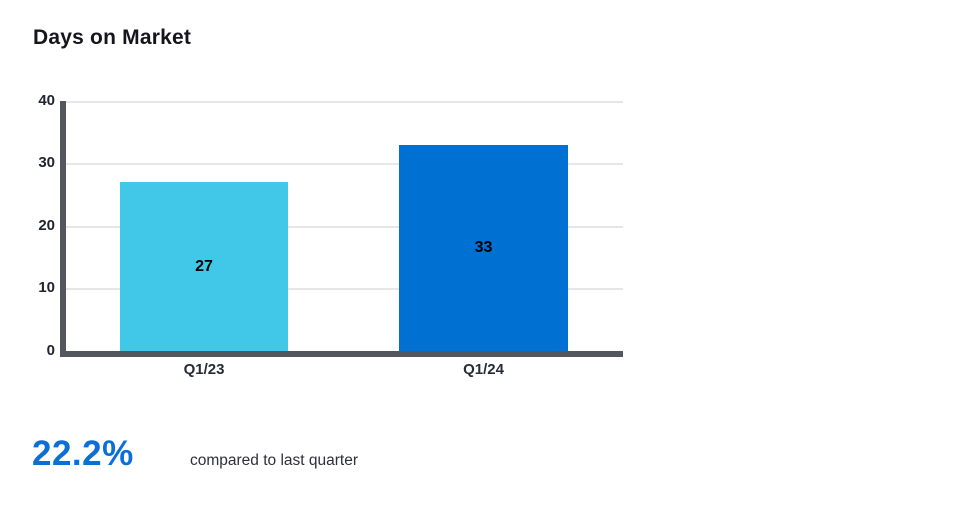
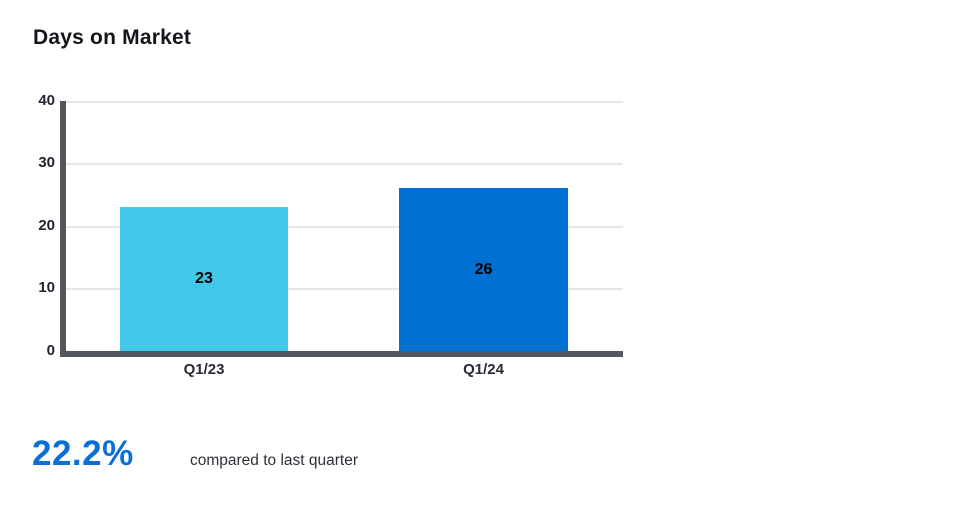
Q1/23: 27 -> 23
Q1/24: 33 -> 26
